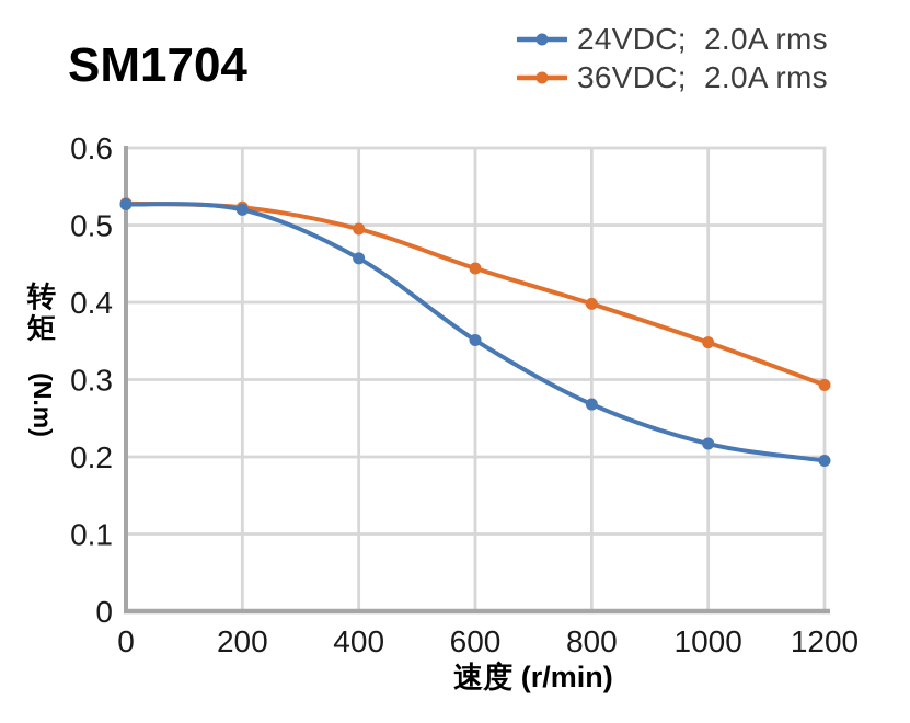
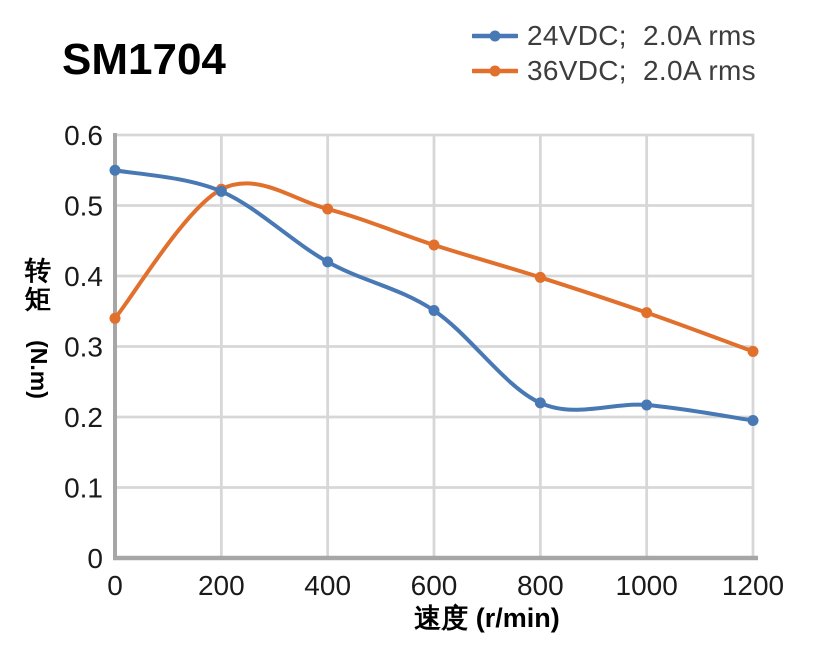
24VDC; 2.0A rms/0: 0.53 -> 0.55
36VDC; 2.0A rms/0: 0.53 -> 0.34
24VDC; 2.0A rms/400: 0.46 -> 0.42
24VDC; 2.0A rms/800: 0.27 -> 0.22
